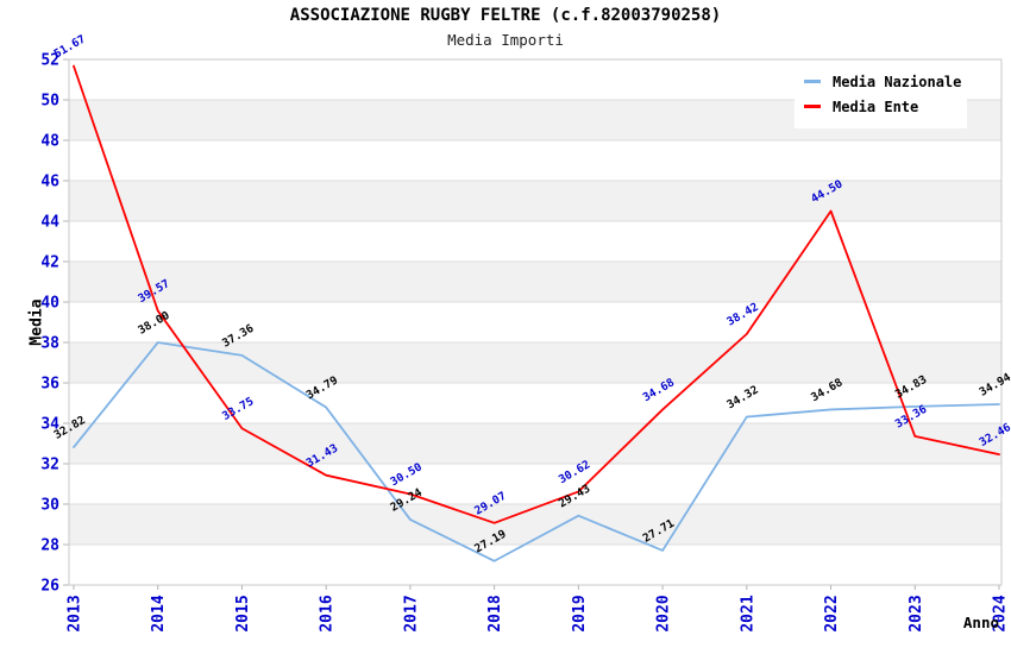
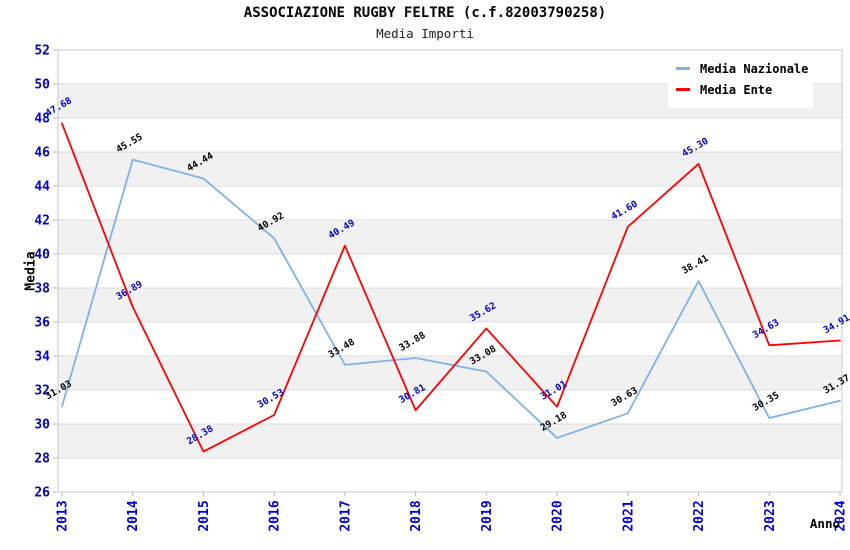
Media Nazionale/2013: 32.82 -> 31.03
Media Ente/2013: 51.67 -> 47.68
Media Nazionale/2014: 38.00 -> 45.55
Media Ente/2014: 39.57 -> 36.89
Media Nazionale/2015: 37.36 -> 44.44
Media Ente/2015: 33.75 -> 28.38
Media Nazionale/2016: 34.79 -> 40.92
Media Ente/2016: 31.43 -> 30.53
Media Nazionale/2017: 29.24 -> 33.48
Media Ente/2017: 30.50 -> 40.49
Media Nazionale/2018: 27.19 -> 33.88
Media Ente/2018: 29.07 -> 30.81
Media Nazionale/2019: 29.43 -> 33.08
Media Ente/2019: 30.62 -> 35.62
Media Nazionale/2020: 27.71 -> 29.18
Media Ente/2020: 34.68 -> 31.01
Media Nazionale/2021: 34.32 -> 30.63
Media Ente/2021: 38.42 -> 41.60
Media Nazionale/2022: 34.68 -> 38.41
Media Ente/2022: 44.50 -> 45.30
Media Nazionale/2023: 34.83 -> 30.35
Media Ente/2023: 33.36 -> 34.63
Media Nazionale/2024: 34.94 -> 31.37
Media Ente/2024: 32.46 -> 34.91
